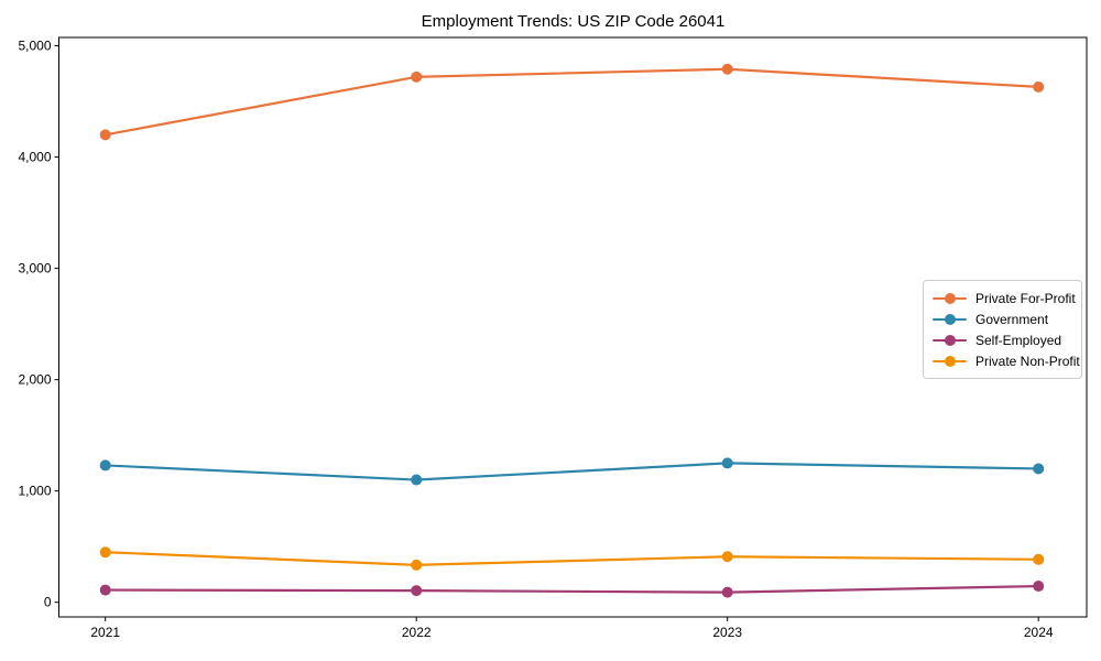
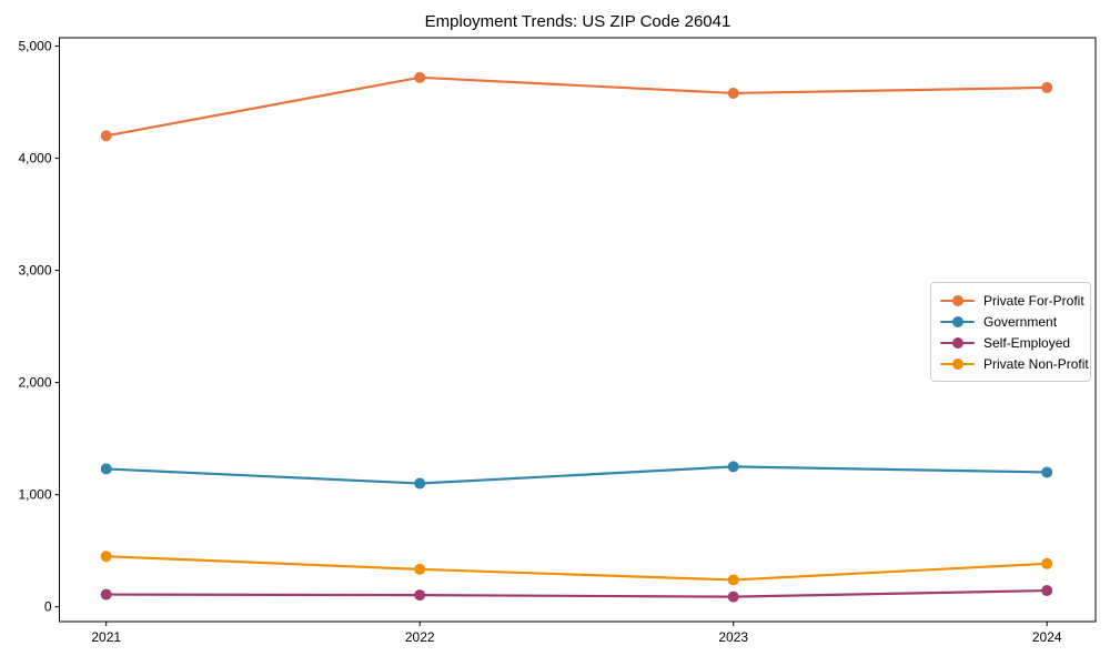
Private For-Profit/2023: 4790 -> 4580
Private Non-Profit/2023: 410 -> 240
